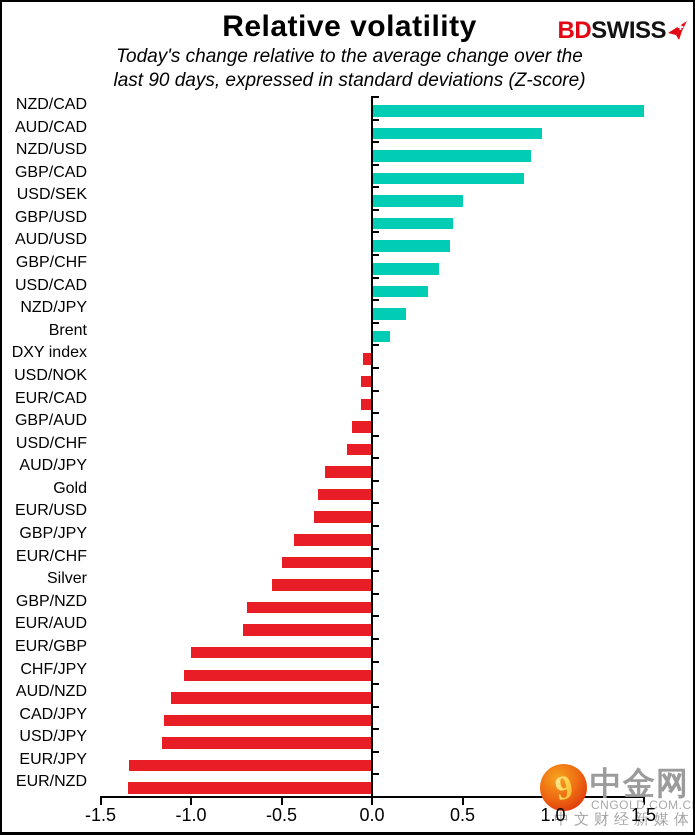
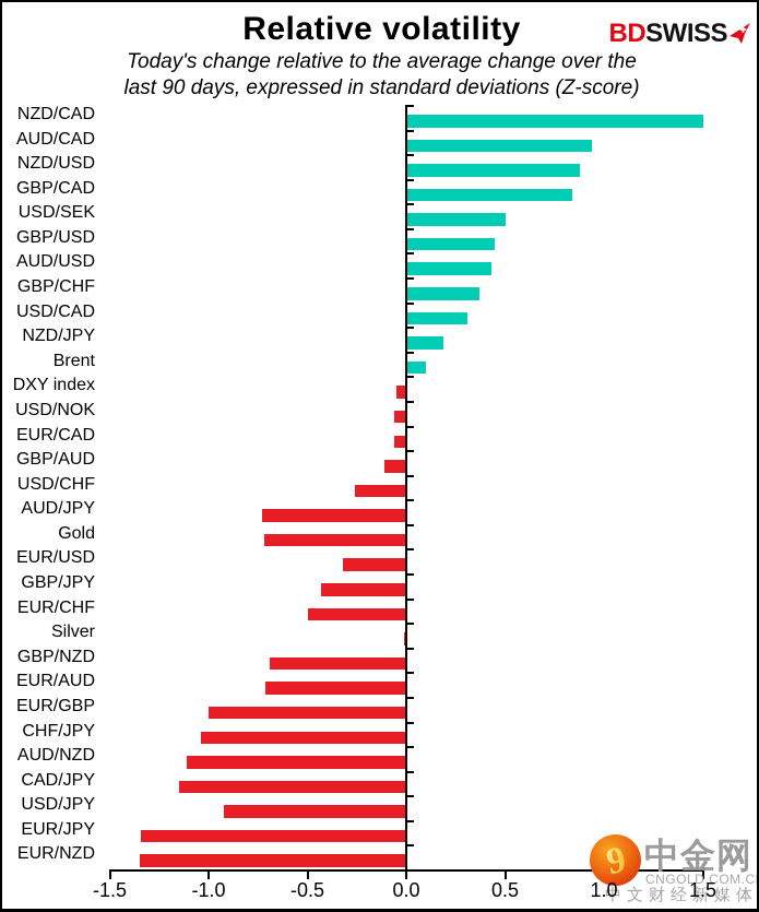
USD/CHF: -0.14 -> -0.26
AUD/JPY: -0.26 -> -0.73
Gold: -0.30 -> -0.72
Silver: -0.55 -> -0.01
USD/JPY: -1.16 -> -0.92
